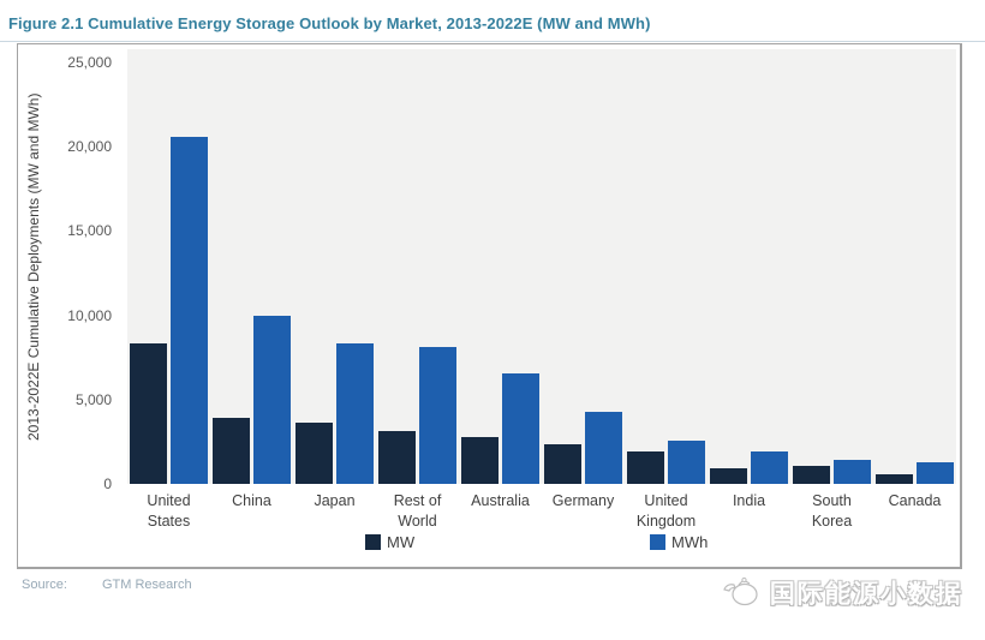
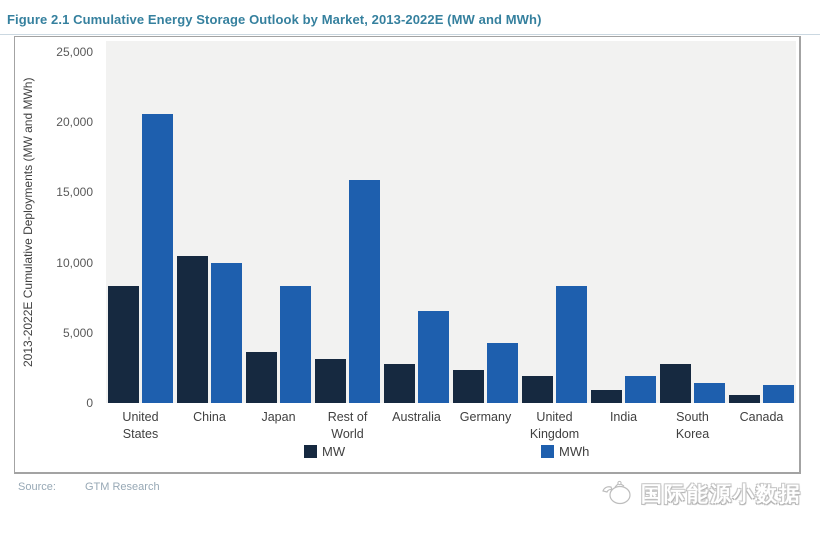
MW/China: 3900 -> 10500
MWh/Rest of World: 8100 -> 15900
MWh/United Kingdom: 2600 -> 8300
MW/South Korea: 1100 -> 2800
